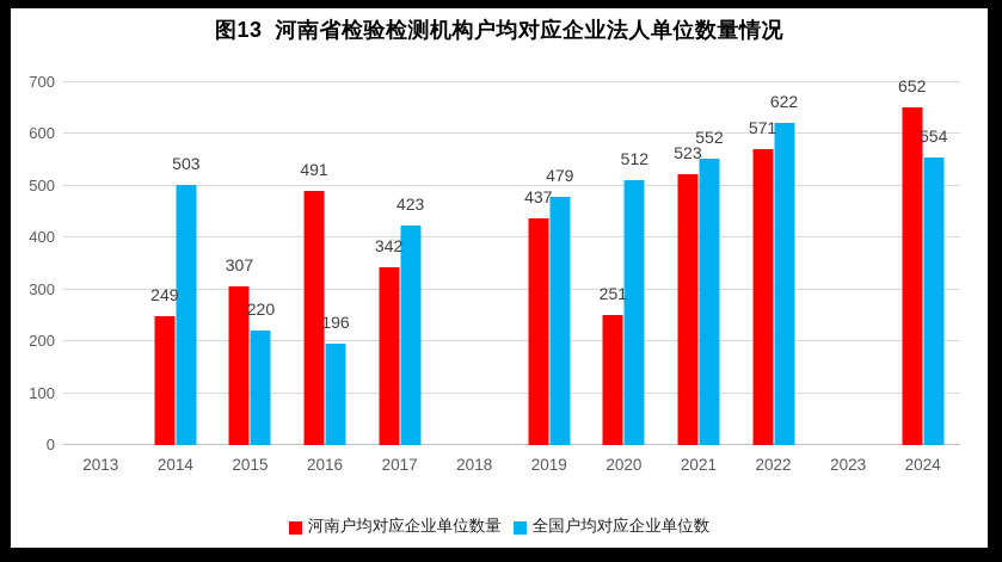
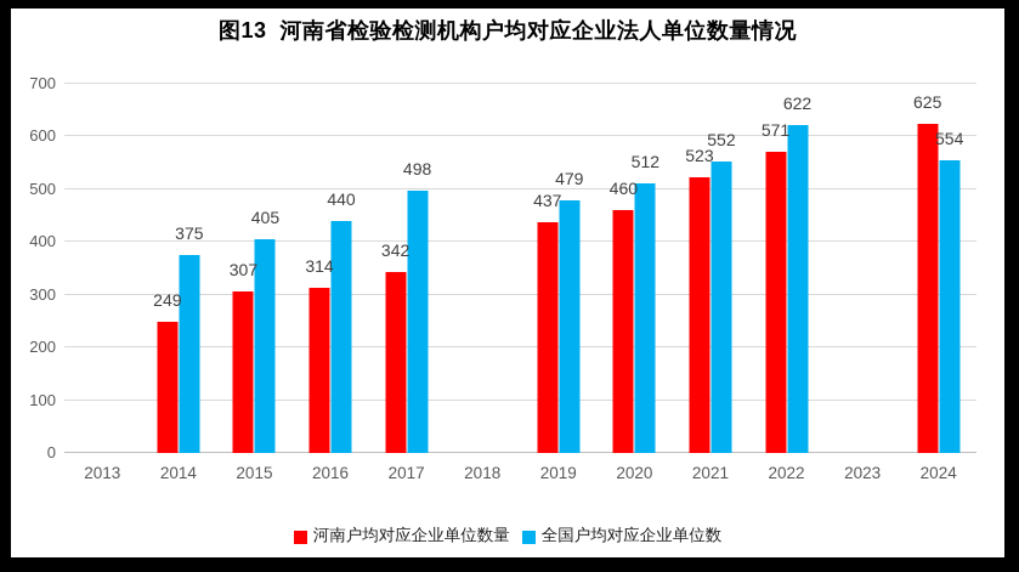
全国户均对应企业单位数/2014: 503 -> 375
全国户均对应企业单位数/2015: 220 -> 405
河南户均对应企业单位数量/2016: 491 -> 314
全国户均对应企业单位数/2016: 196 -> 440
全国户均对应企业单位数/2017: 423 -> 498
河南户均对应企业单位数量/2020: 251 -> 460
河南户均对应企业单位数量/2024: 652 -> 625
